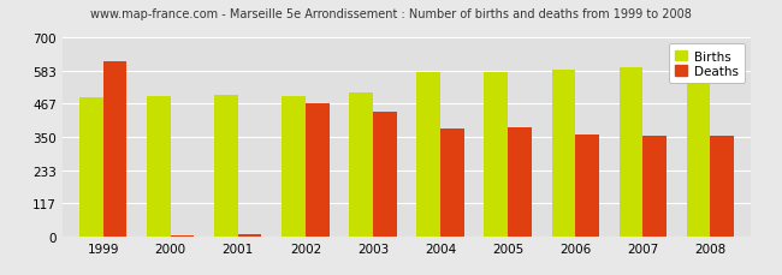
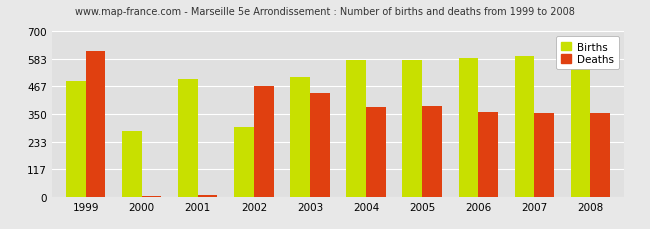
Births/2000: 493 -> 280
Births/2002: 495 -> 295
